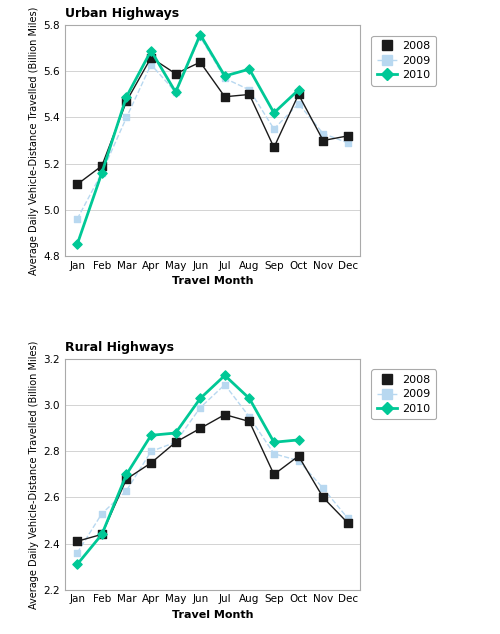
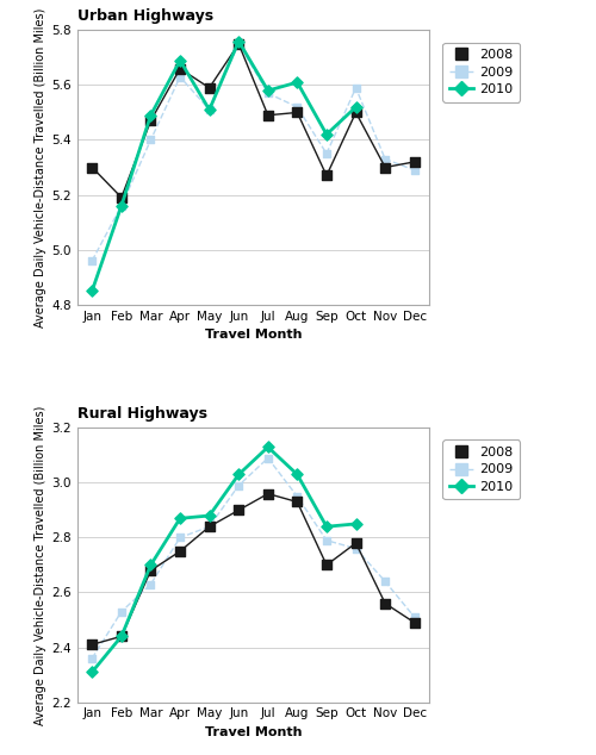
Urban Highways/2008/Jan: 5.11 -> 5.30
Urban Highways/2008/Jun: 5.64 -> 5.75
Urban Highways/2009/Oct: 5.46 -> 5.59
Rural Highways/2008/Nov: 2.60 -> 2.56
